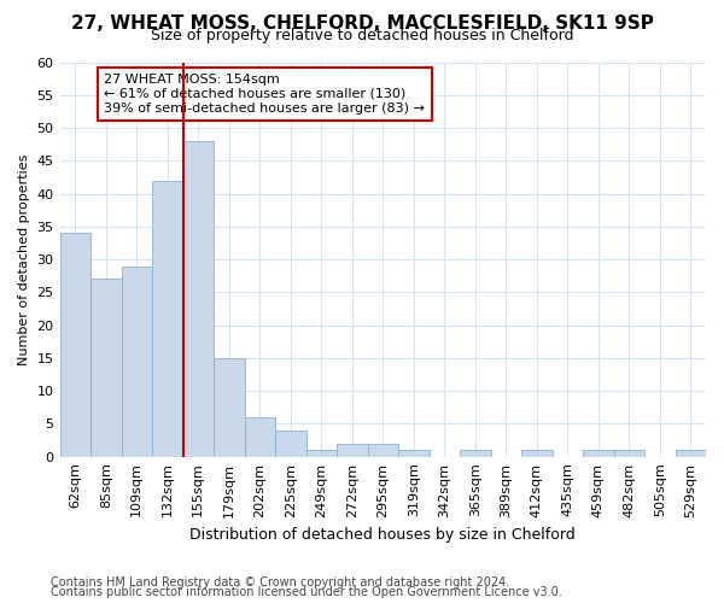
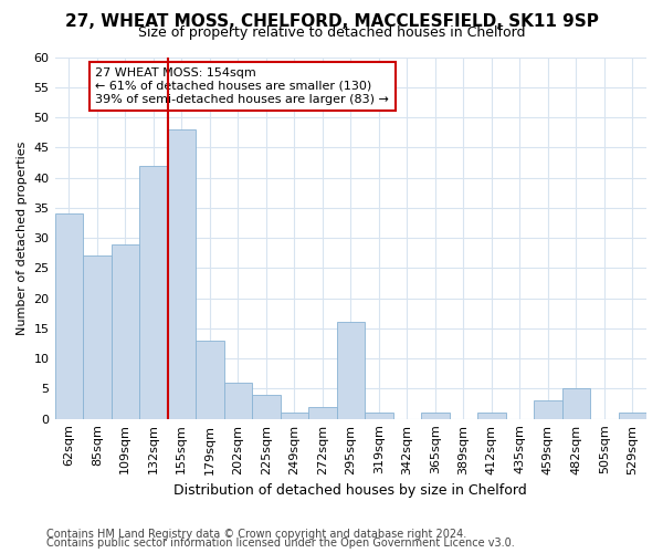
179sqm: 15 -> 13
295sqm: 2 -> 16
459sqm: 1 -> 3
482sqm: 1 -> 5
